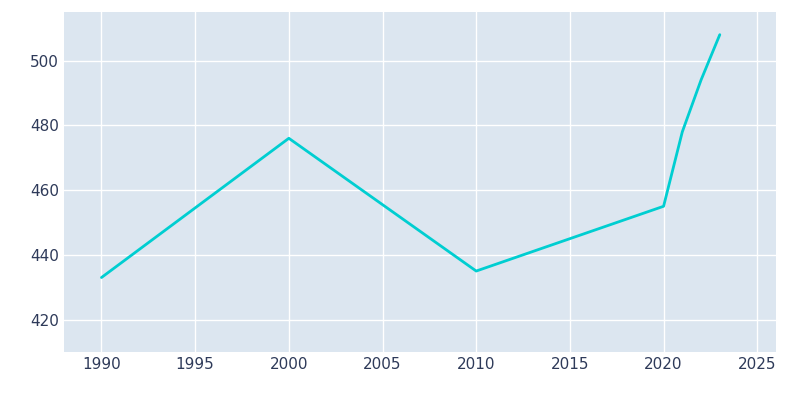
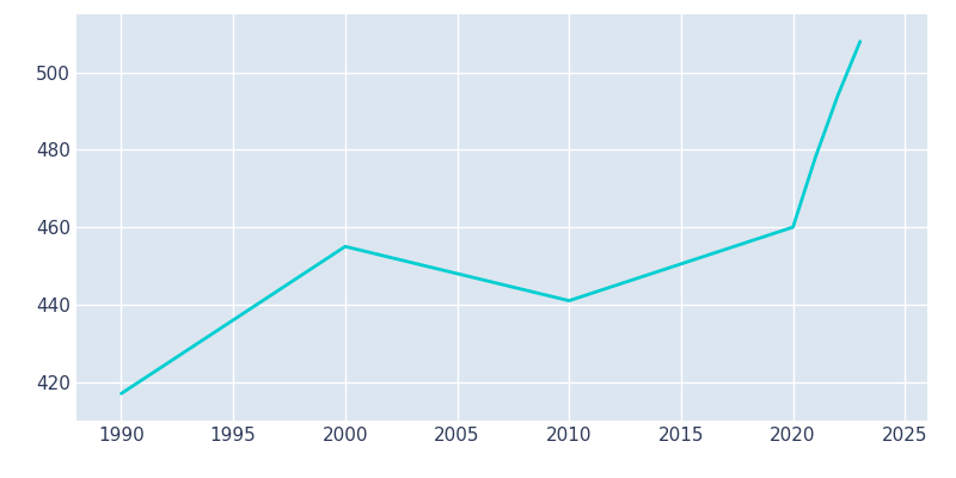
1990: 433 -> 417
2000: 476 -> 455
2010: 435 -> 441
2020: 455 -> 460
